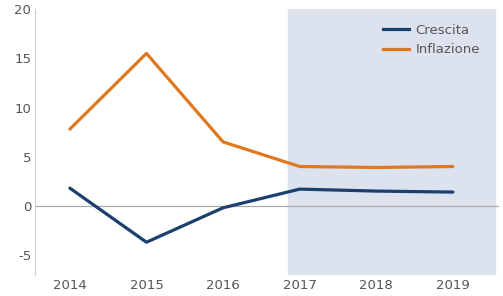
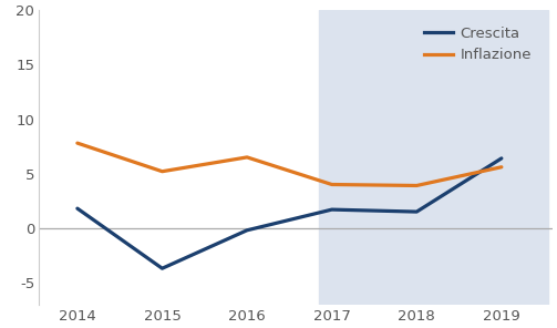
Inflazione/2015: 15.5 -> 5.2
Crescita/2019: 1.4 -> 6.4
Inflazione/2019: 4.0 -> 5.6
